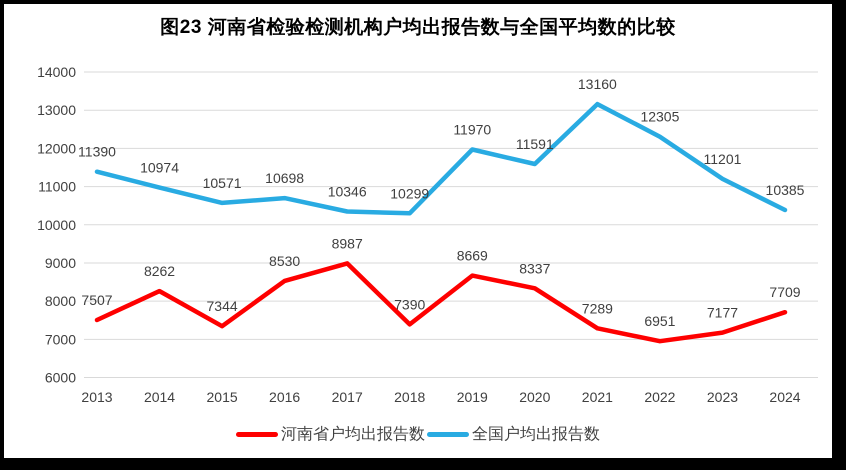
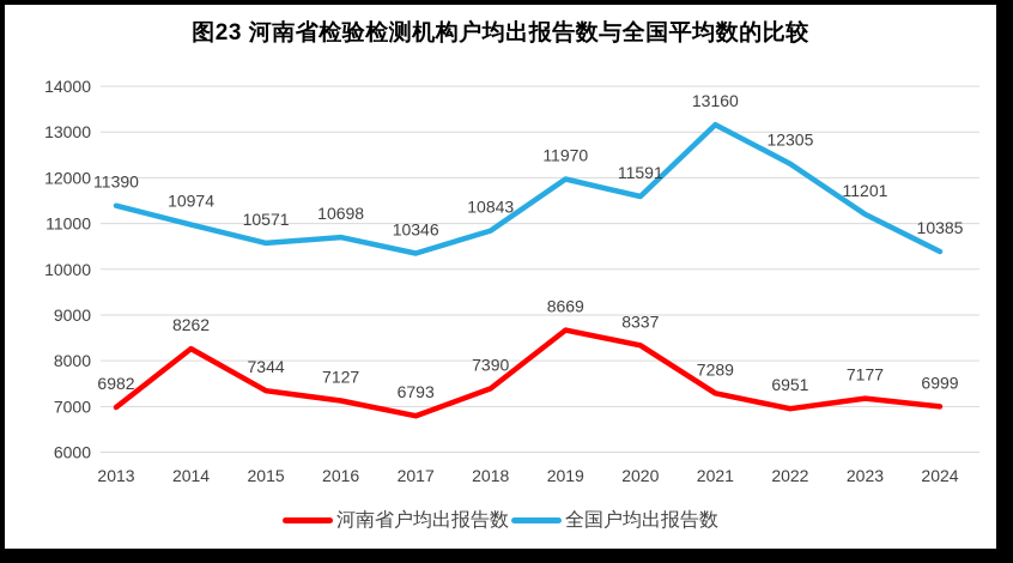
河南省户均出报告数/2013: 7507 -> 6982
河南省户均出报告数/2016: 8530 -> 7127
河南省户均出报告数/2017: 8987 -> 6793
全国户均出报告数/2018: 10299 -> 10843
河南省户均出报告数/2024: 7709 -> 6999
